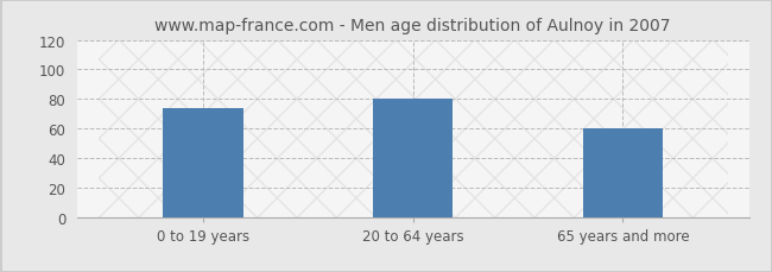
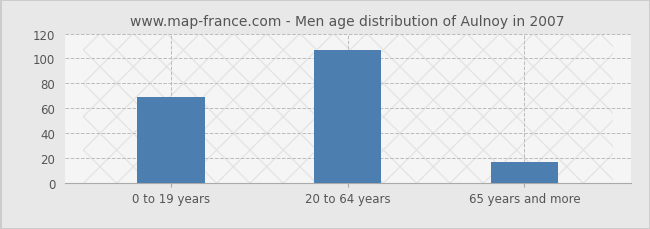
0 to 19 years: 74 -> 69
20 to 64 years: 80 -> 107
65 years and more: 60 -> 17
